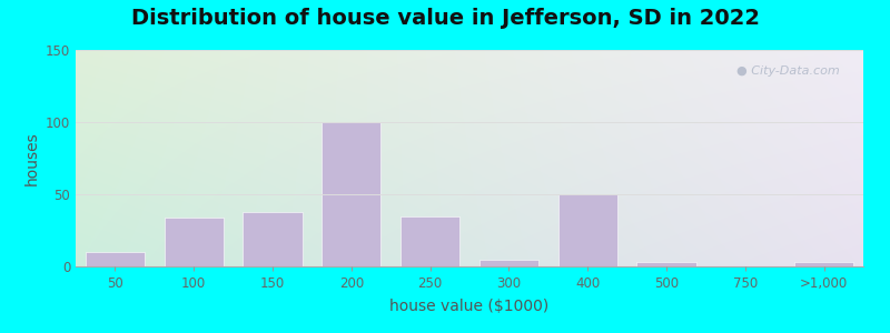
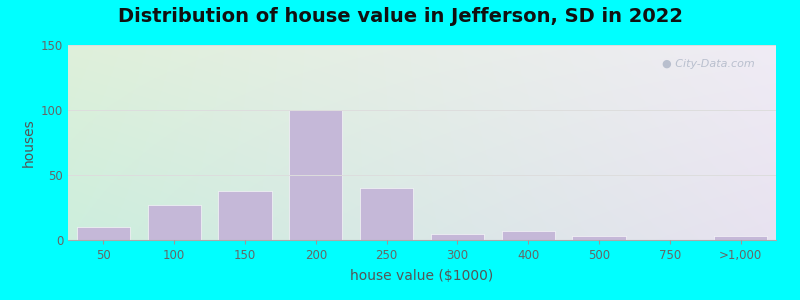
100: 34 -> 27
250: 35 -> 40
400: 50 -> 7
